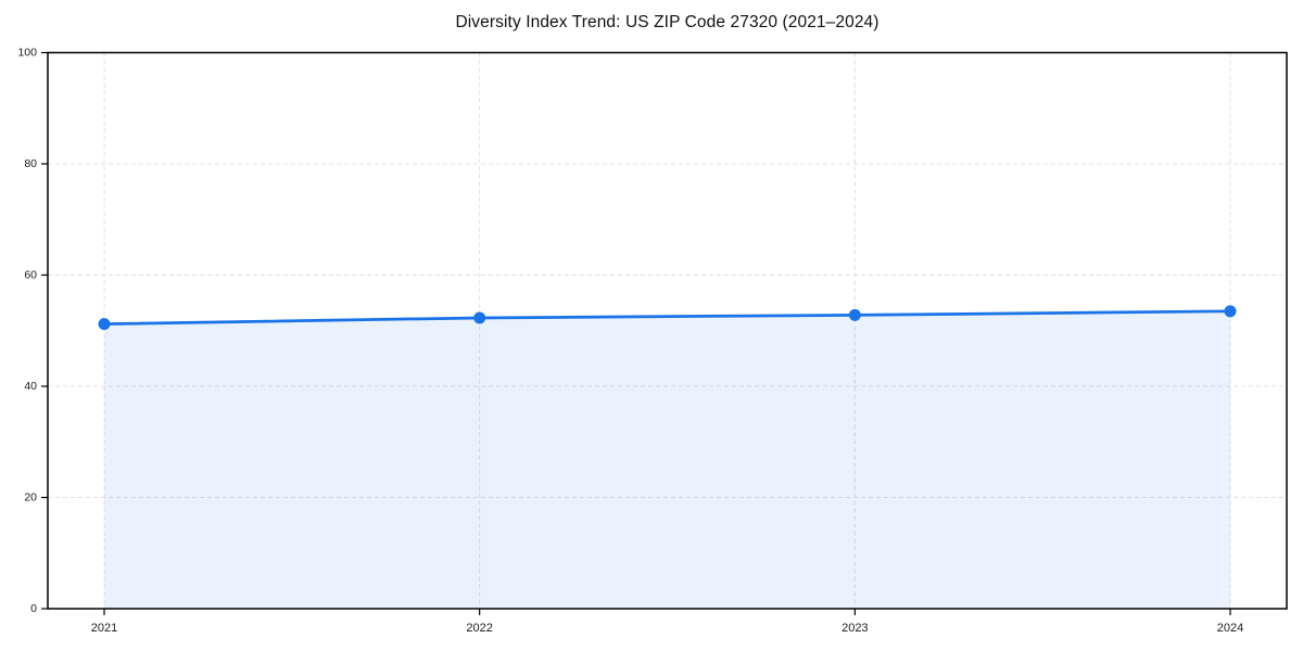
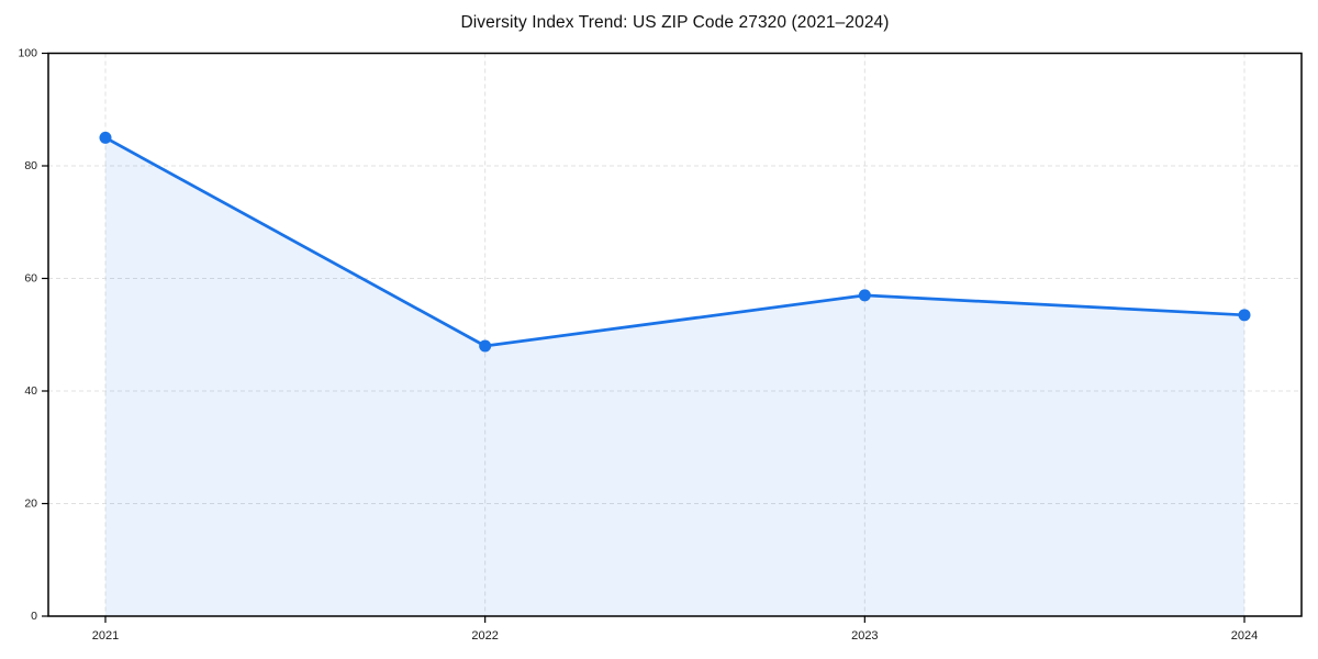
2021: 51 -> 85
2022: 52 -> 48
2023: 53 -> 57
